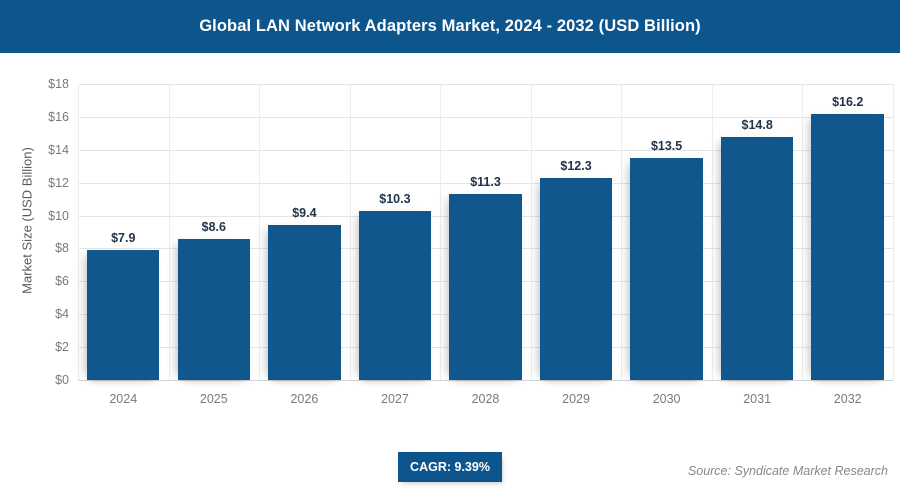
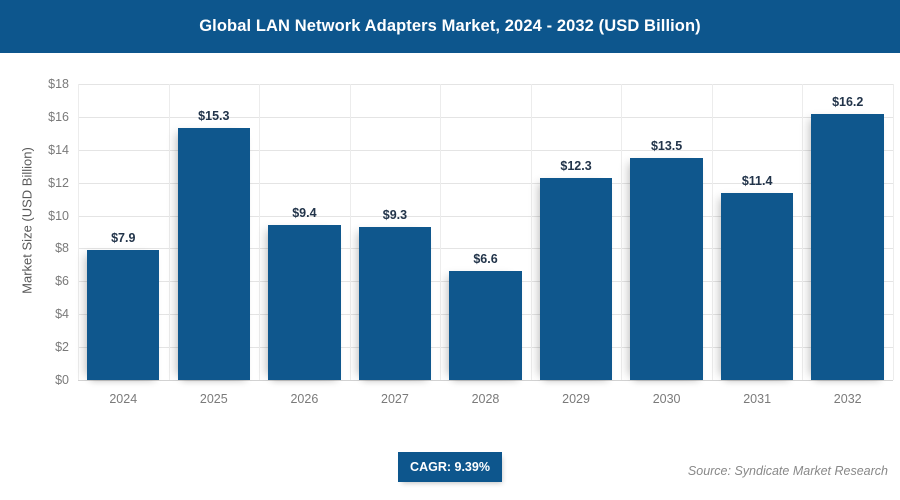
2025: $8.6 -> $15.3
2027: $10.3 -> $9.3
2028: $11.3 -> $6.6
2031: $14.8 -> $11.4
